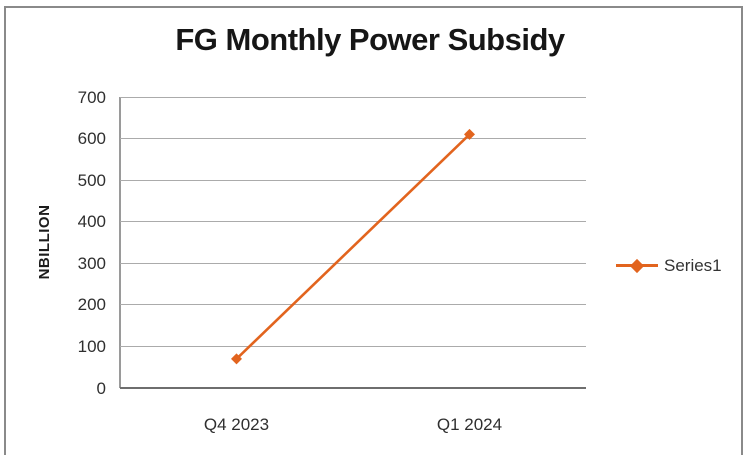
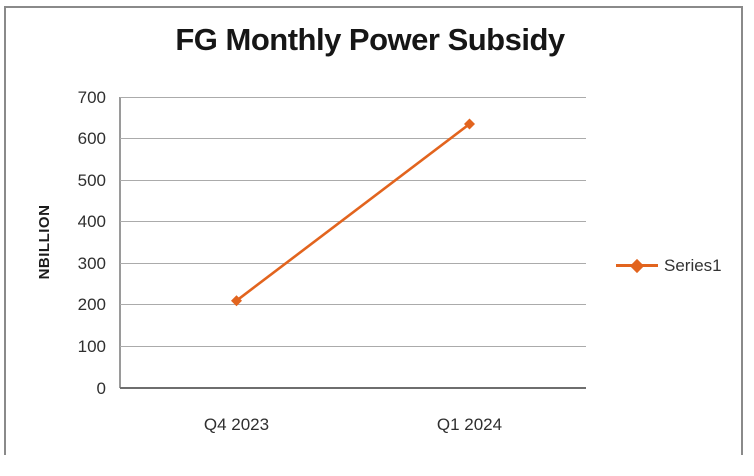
Q4 2023: 70 -> 210
Q1 2024: 610 -> 640
